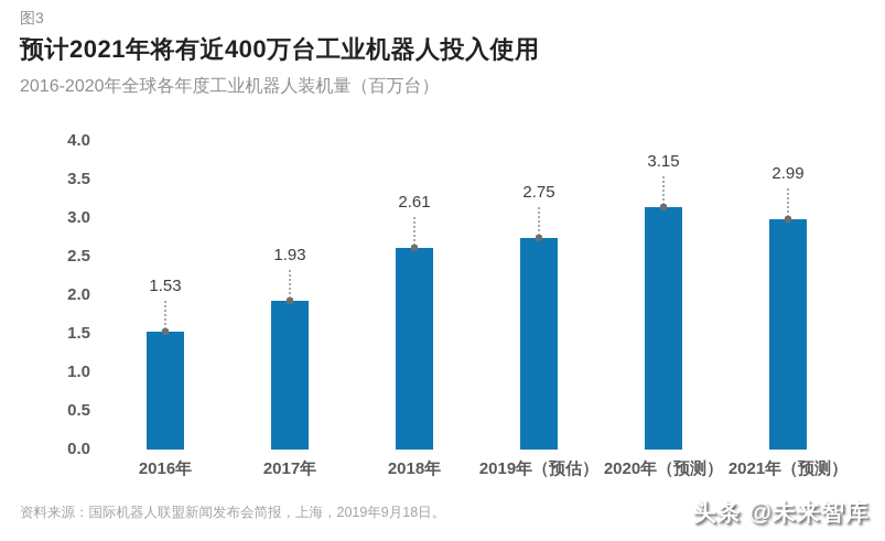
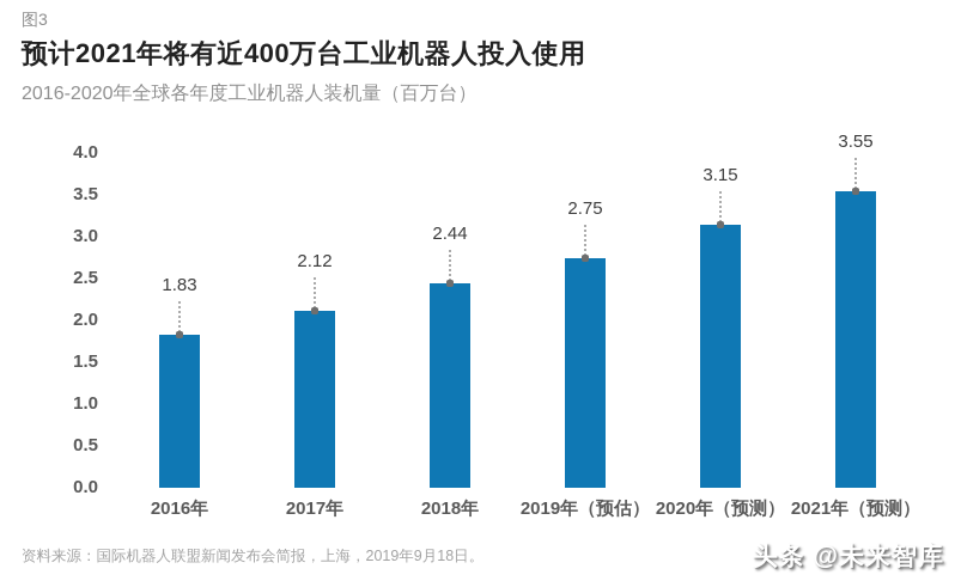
2016年: 1.53 -> 1.83
2017年: 1.93 -> 2.12
2018年: 2.61 -> 2.44
2021年（预测）: 2.99 -> 3.55
